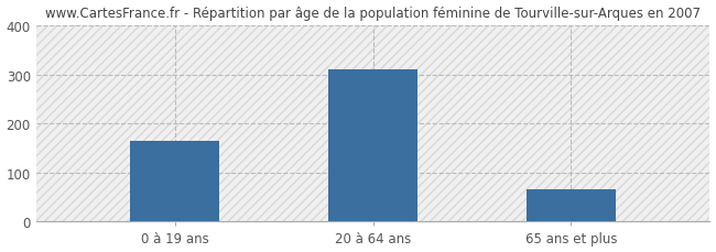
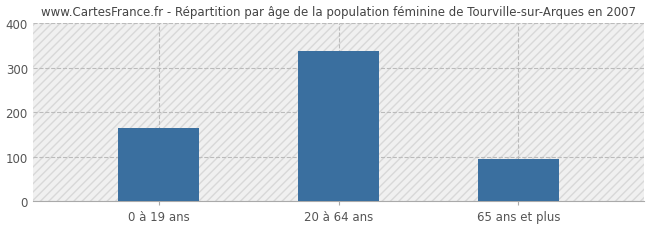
20 à 64 ans: 310 -> 336
65 ans et plus: 65 -> 94
